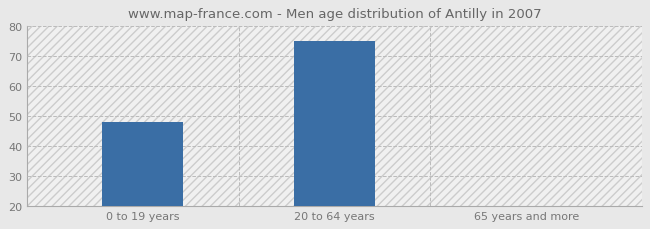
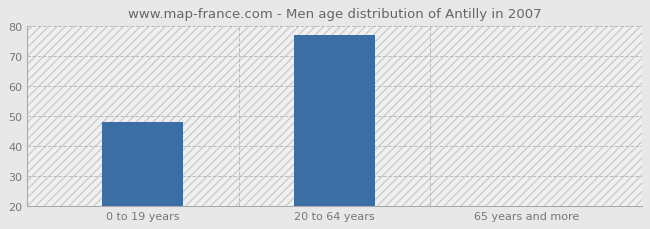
20 to 64 years: 75 -> 77
